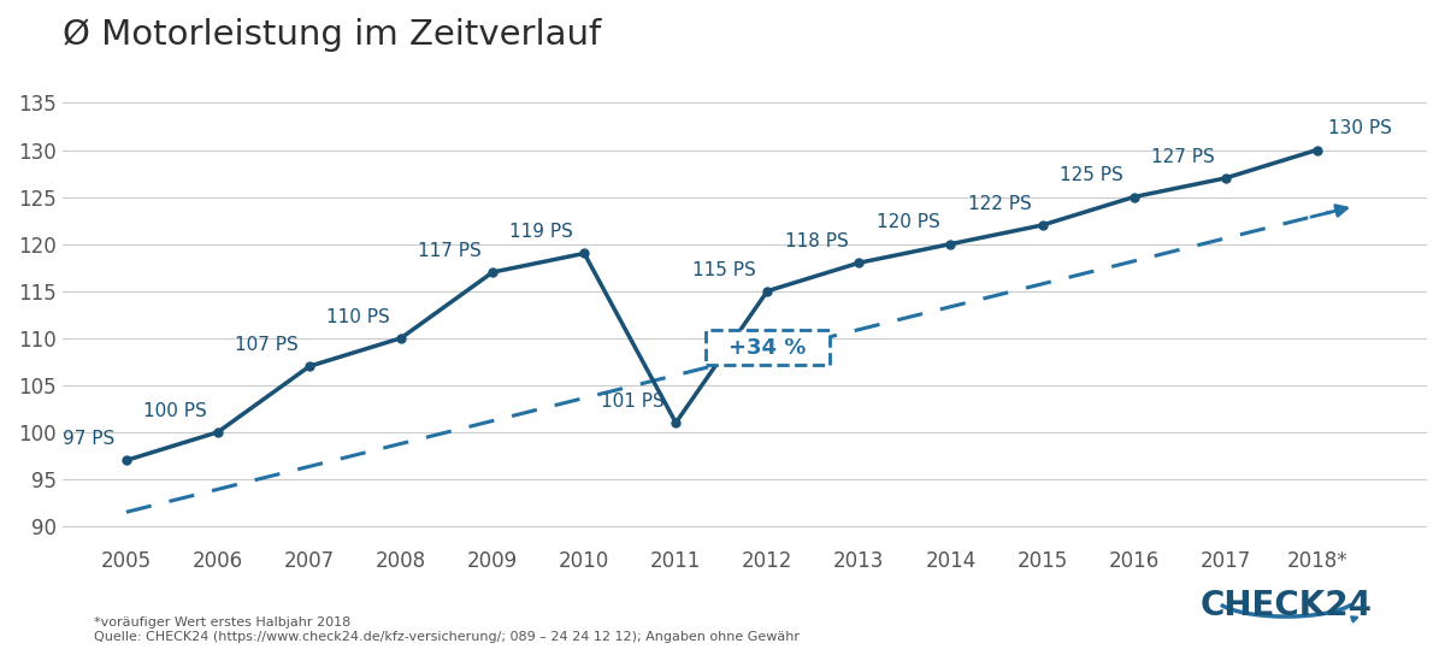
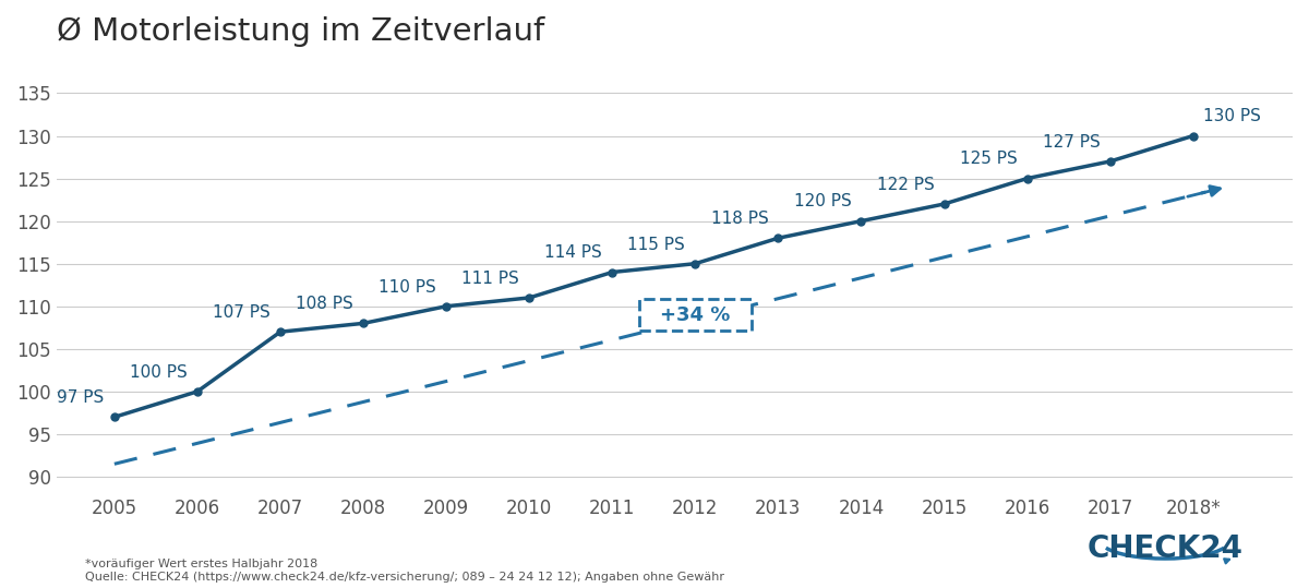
2008: 110 -> 108
2009: 117 -> 110
2010: 119 -> 111
2011: 101 -> 114
